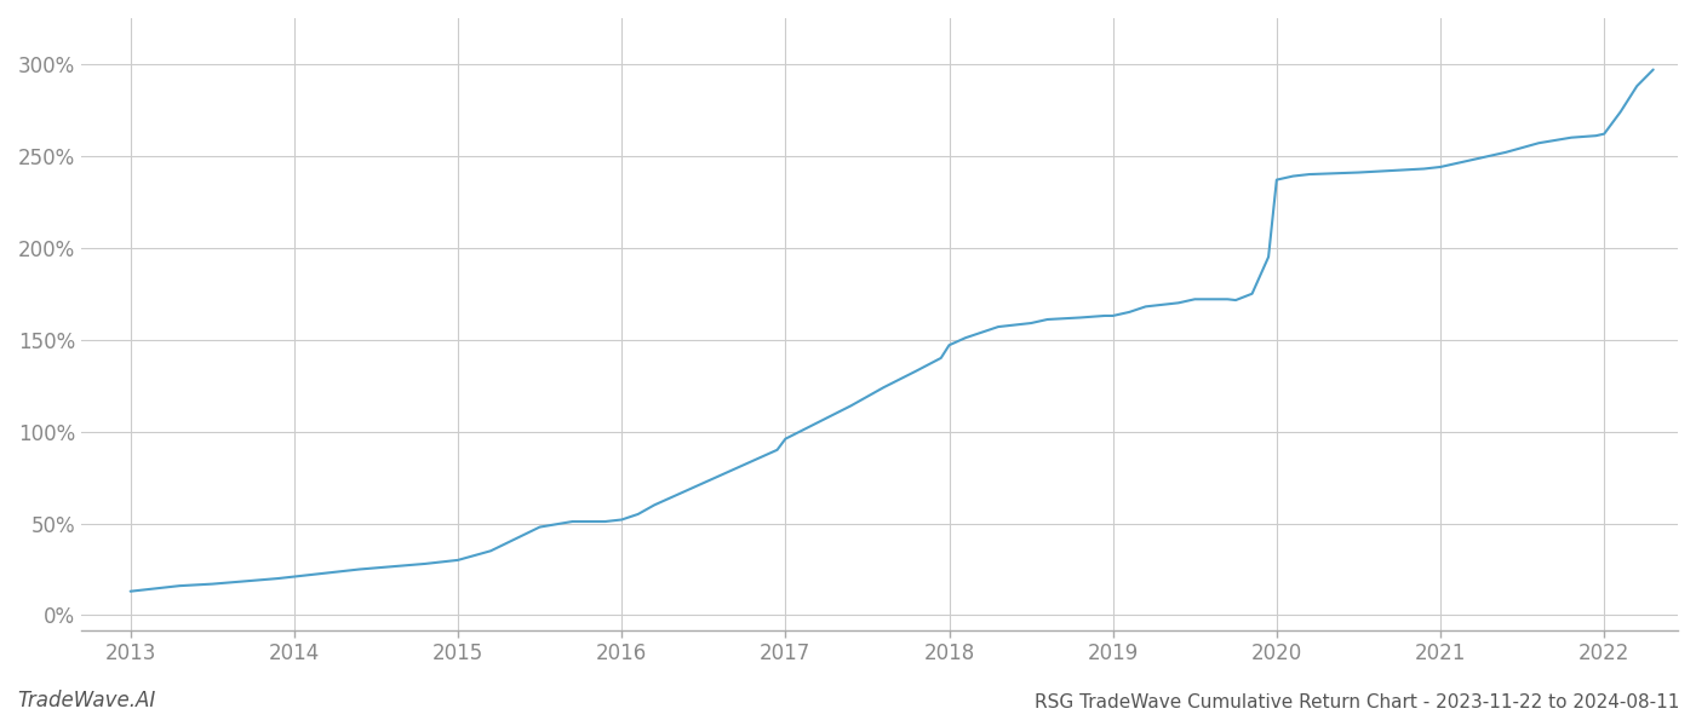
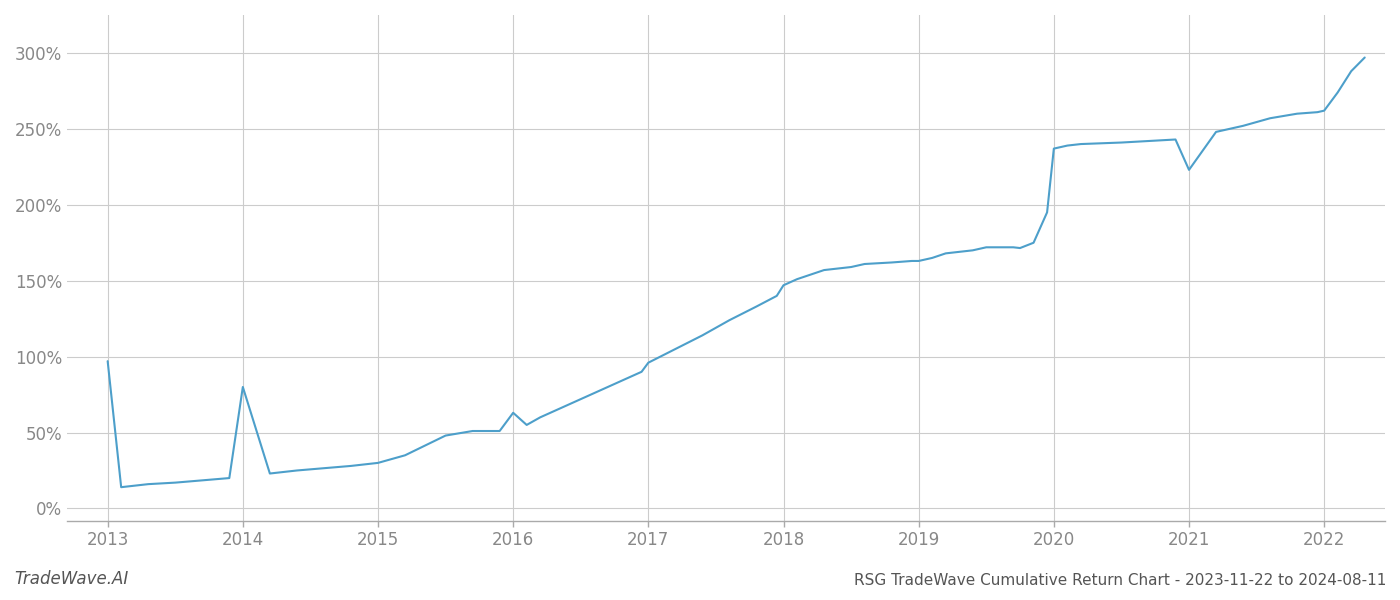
2013: 13% -> 97%
2014: 21% -> 80%
2016: 52% -> 63%
2021: 244% -> 223%
